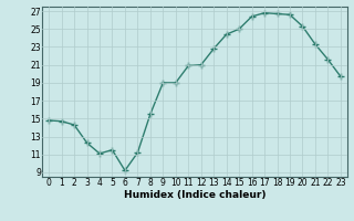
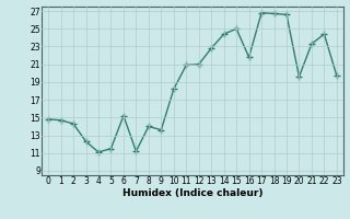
6: 9.2 -> 15.2
8: 15.5 -> 14.0
9: 19.0 -> 13.6
10: 19.0 -> 18.2
16: 26.4 -> 21.8
20: 25.3 -> 19.6
22: 21.6 -> 24.4
